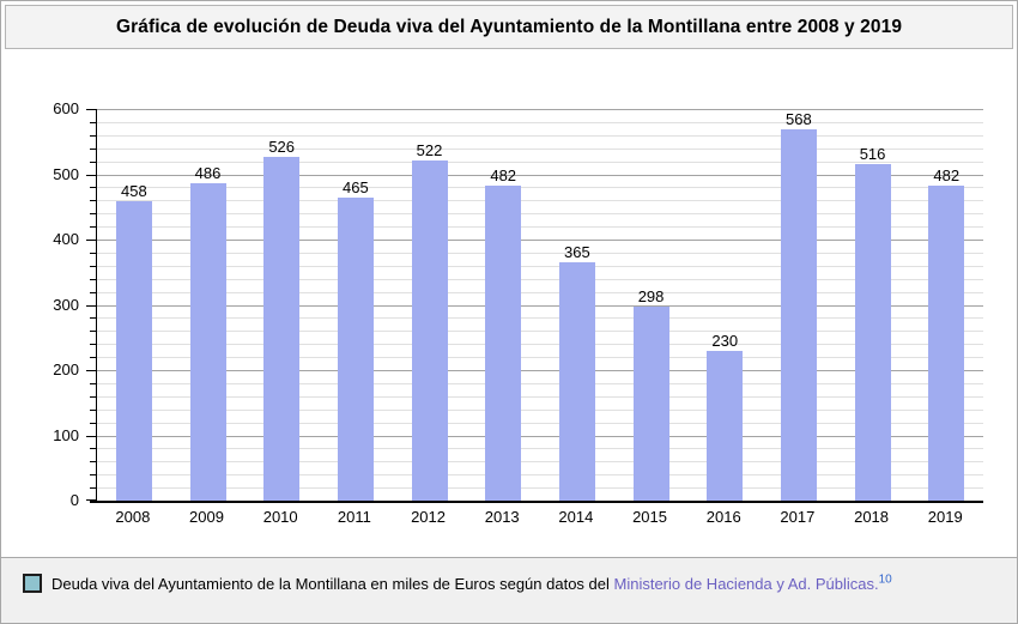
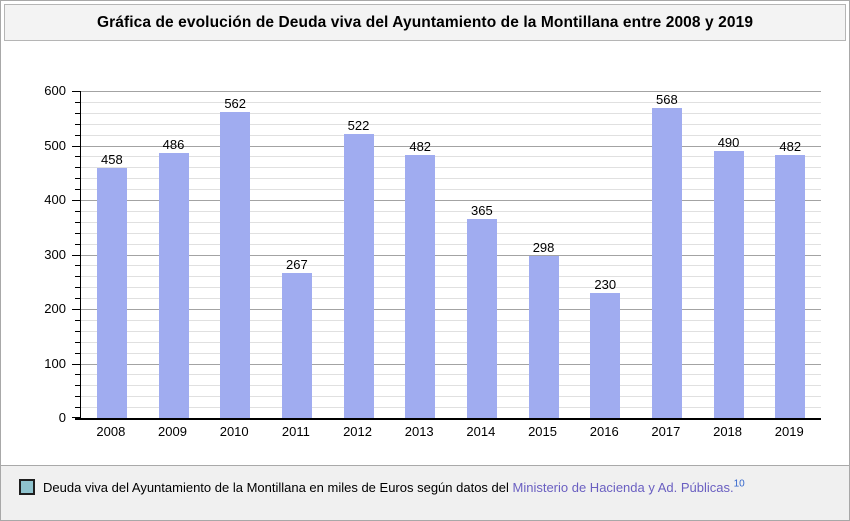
2010: 526 -> 562
2011: 465 -> 267
2018: 516 -> 490
